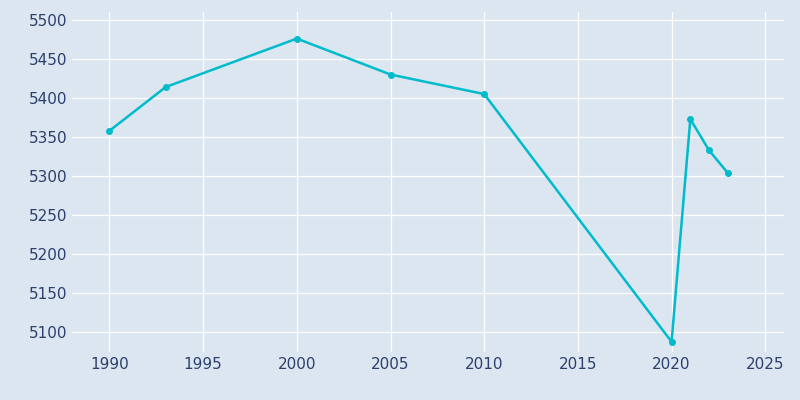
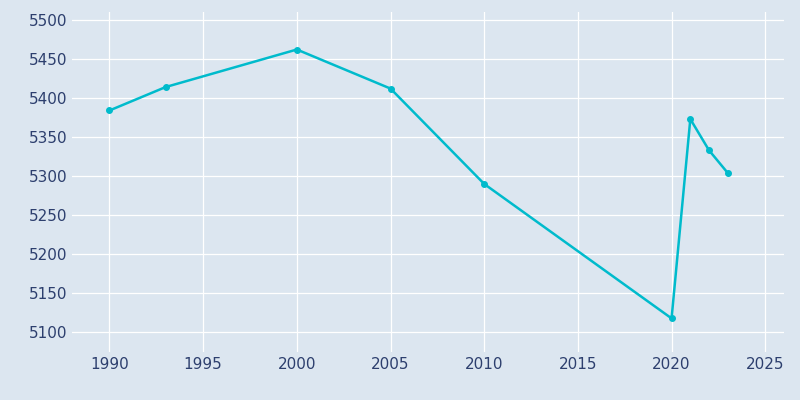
1990: 5358 -> 5384
2000: 5476 -> 5462
2005: 5430 -> 5412
2010: 5405 -> 5290
2020: 5088 -> 5118
